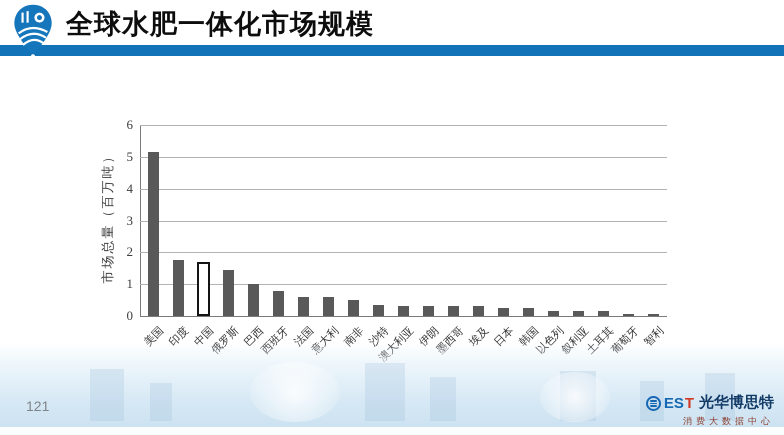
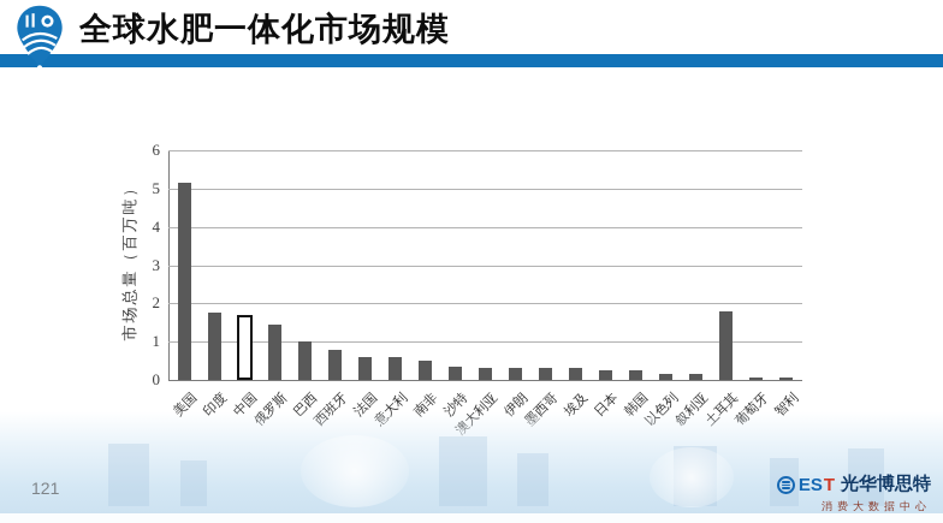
土耳其: 0.1 -> 1.8
